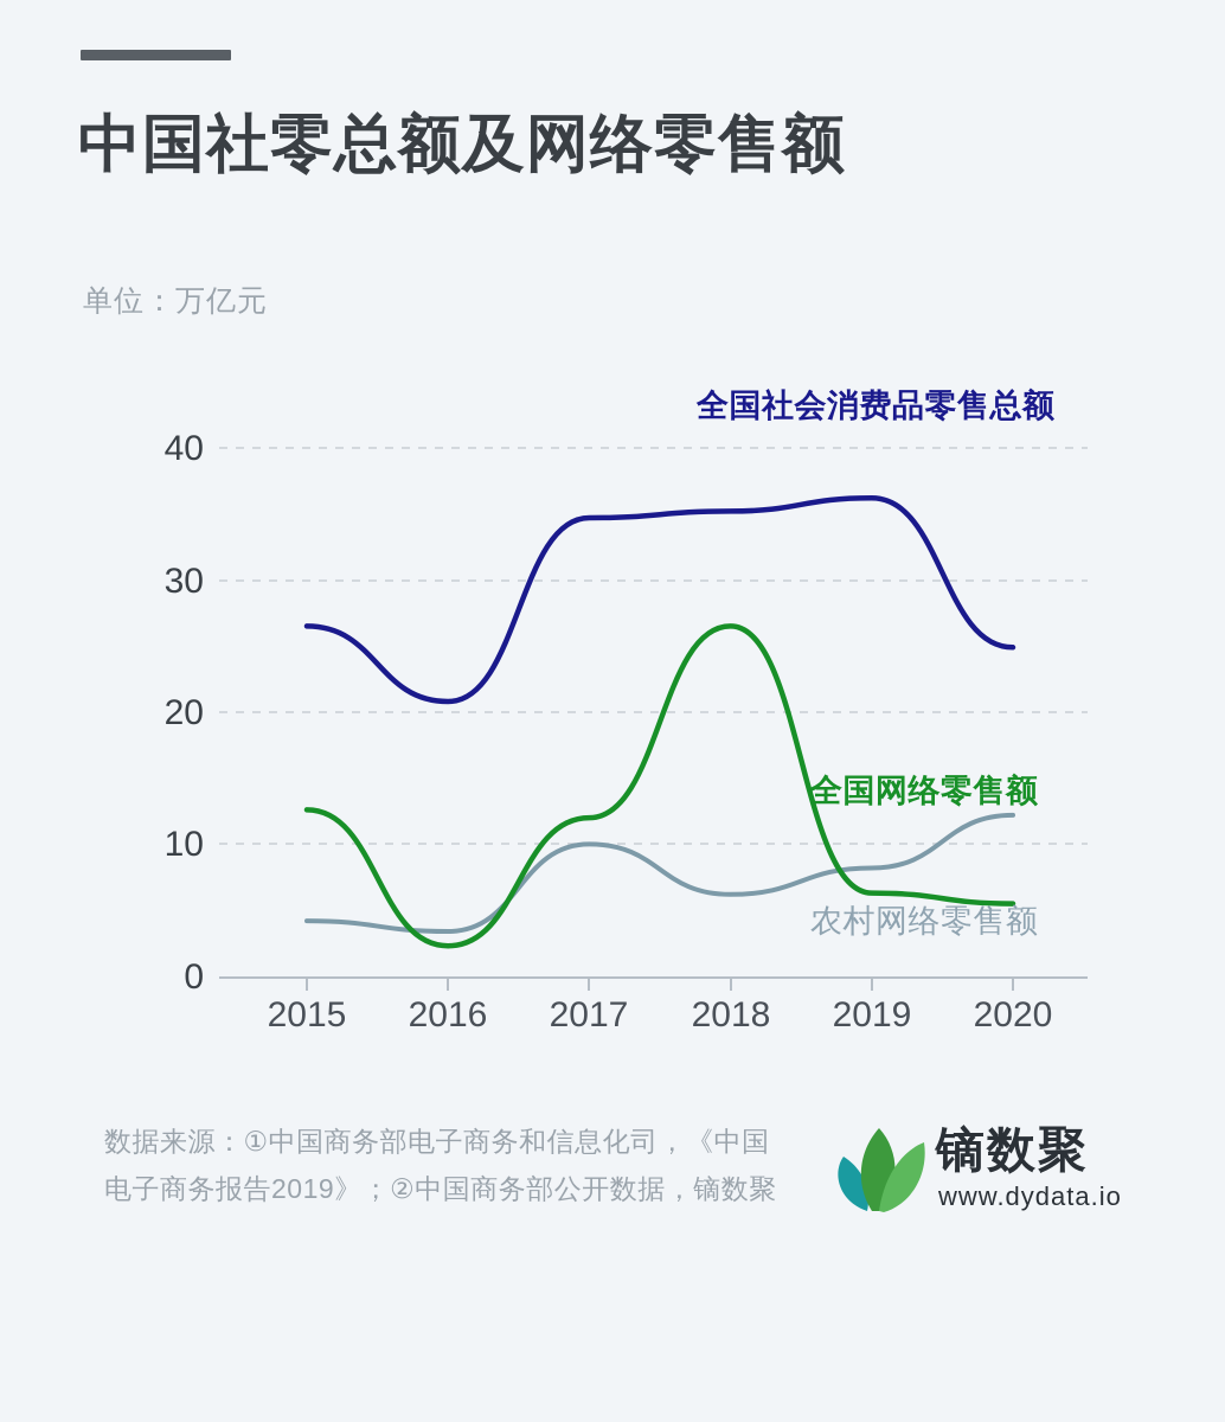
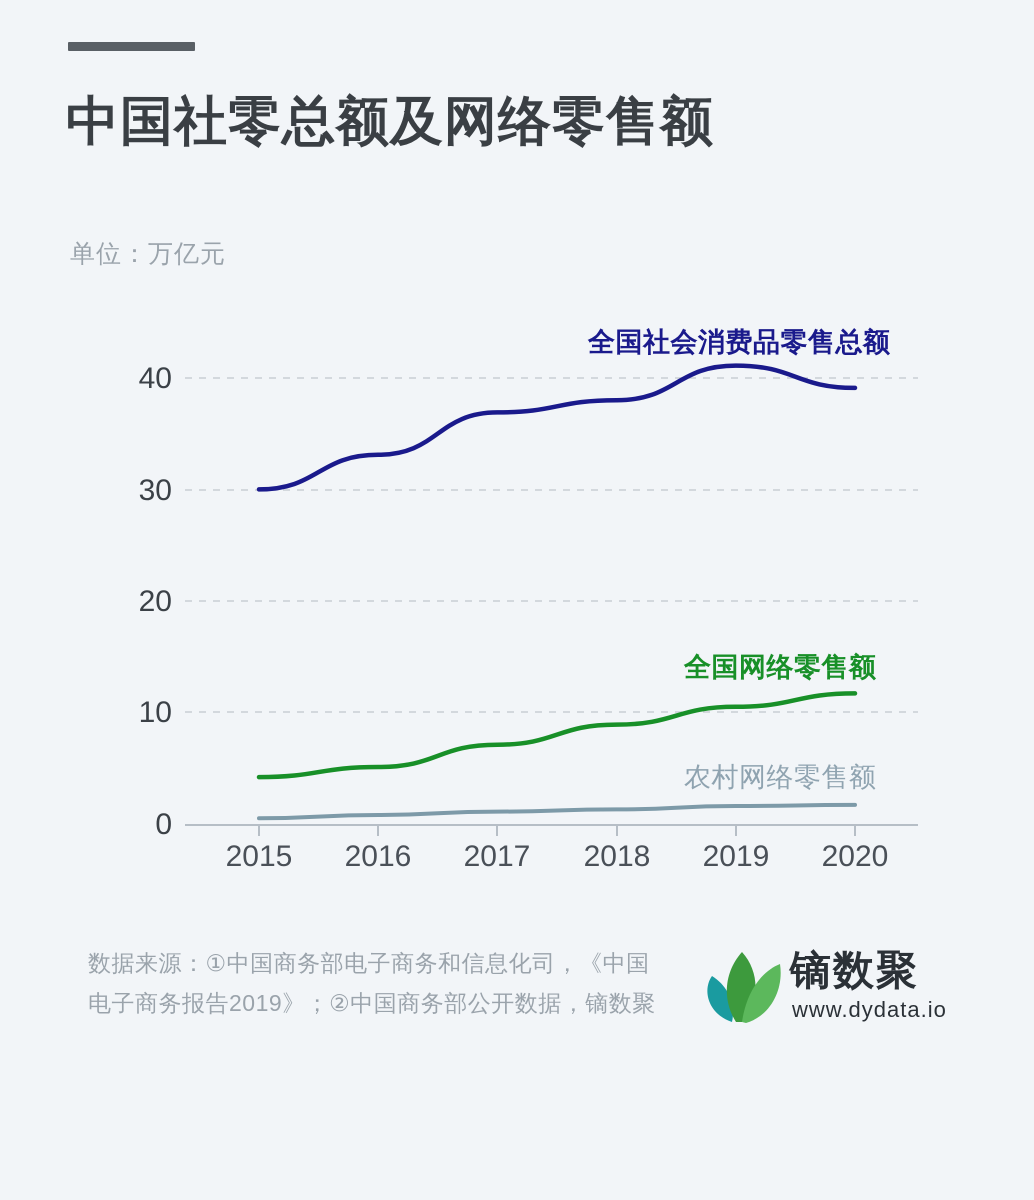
全国社会消费品零售总额/2015: 26.6 -> 30.1
全国网络零售额/2015: 12.7 -> 4.3
农村网络零售额/2015: 4.3 -> 0.6
全国社会消费品零售总额/2016: 20.9 -> 33.2
全国网络零售额/2016: 2.4 -> 5.2
农村网络零售额/2016: 3.5 -> 0.9
全国社会消费品零售总额/2017: 34.8 -> 37.0
全国网络零售额/2017: 12.1 -> 7.2
农村网络零售额/2017: 10.1 -> 1.2
全国社会消费品零售总额/2018: 35.3 -> 38.1
全国网络零售额/2018: 26.6 -> 9.0
农村网络零售额/2018: 6.3 -> 1.4
全国社会消费品零售总额/2019: 36.3 -> 41.2
全国网络零售额/2019: 6.4 -> 10.6
农村网络零售额/2019: 8.3 -> 1.7
全国社会消费品零售总额/2020: 25.0 -> 39.2
全国网络零售额/2020: 5.6 -> 11.8
农村网络零售额/2020: 12.3 -> 1.8
